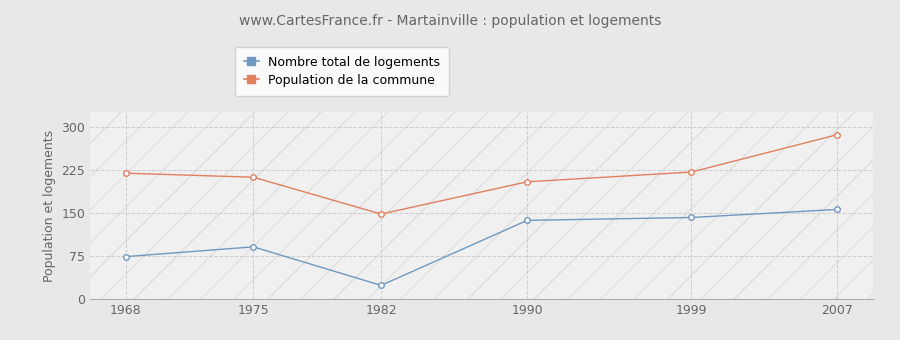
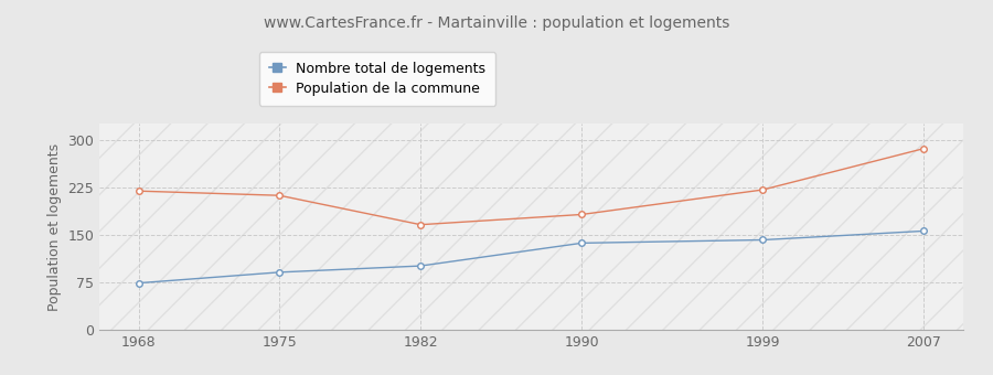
Nombre total de logements/1982: 24 -> 101
Population de la commune/1982: 148 -> 166
Population de la commune/1990: 204 -> 182
